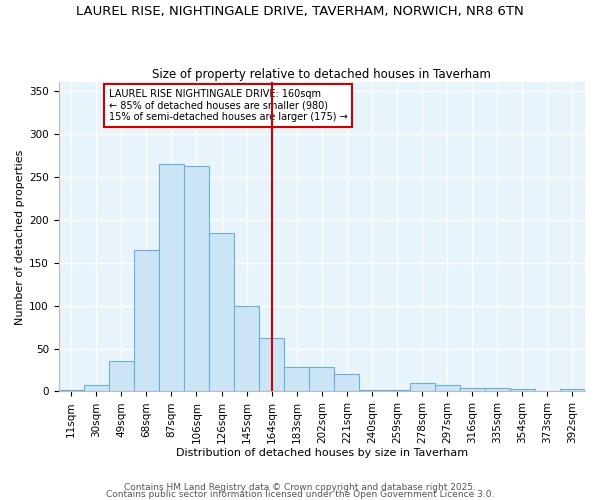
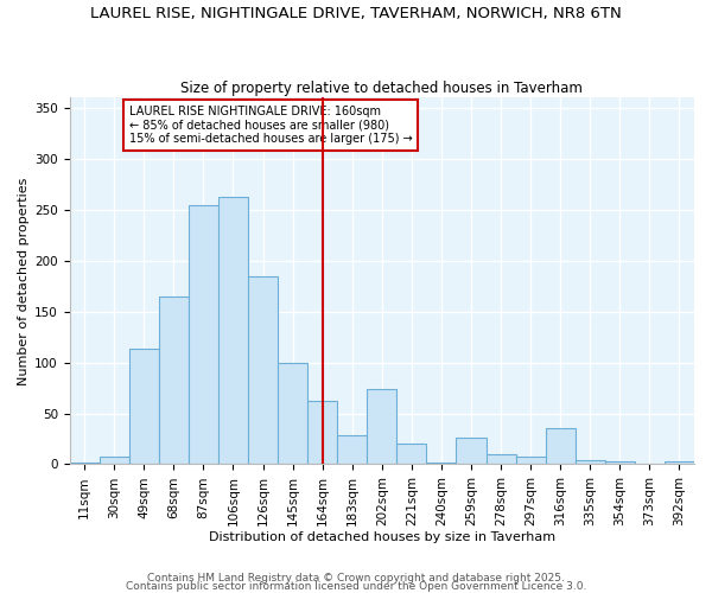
49sqm: 35 -> 114
87sqm: 265 -> 254
202sqm: 28 -> 74
259sqm: 2 -> 26
316sqm: 4 -> 36
